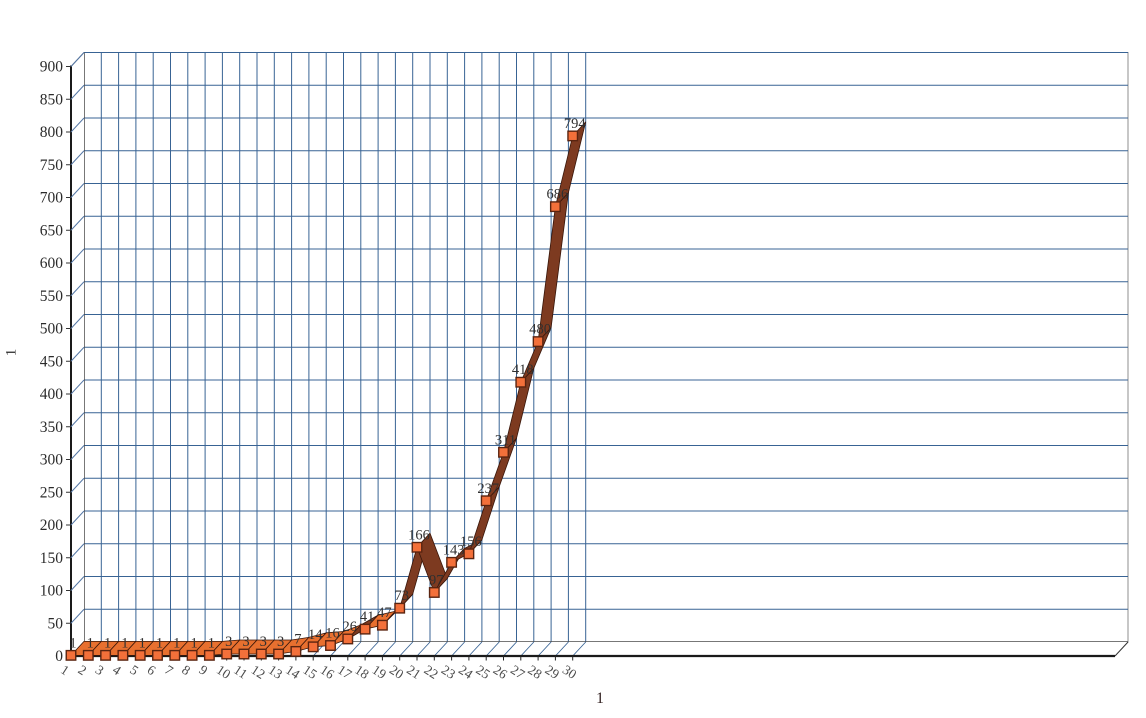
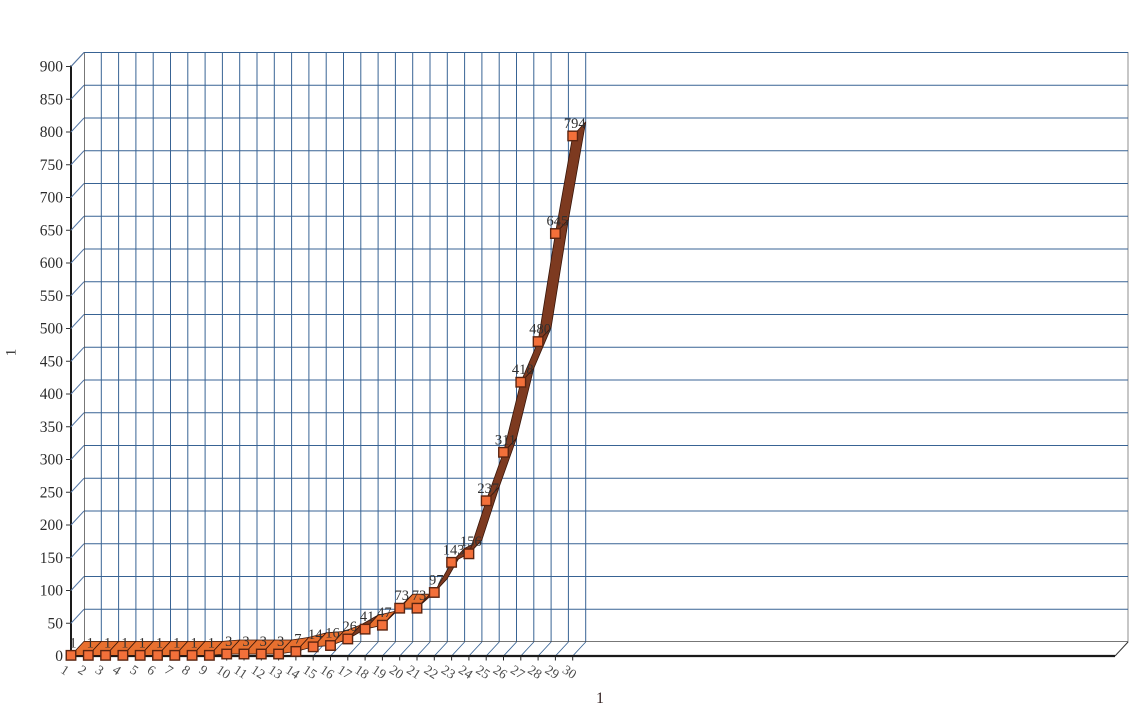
21: 166 -> 73
29: 686 -> 645
